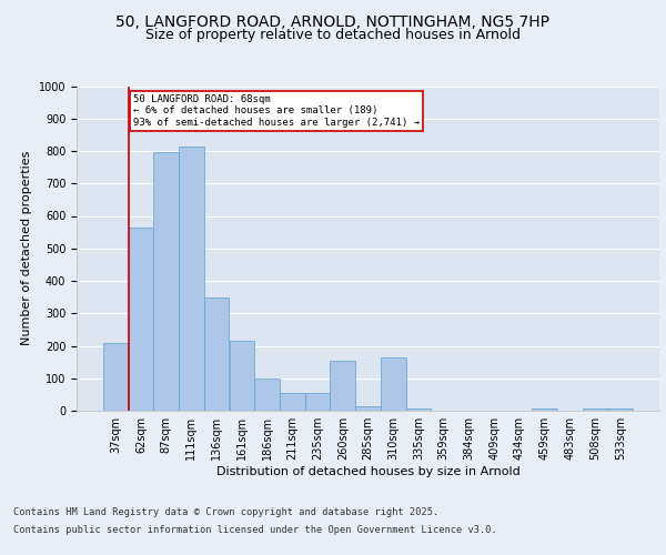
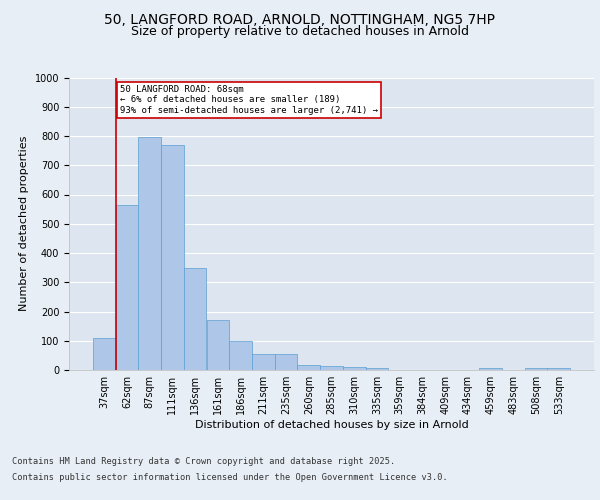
37sqm: 210 -> 110
111sqm: 815 -> 770
161sqm: 215 -> 170
260sqm: 155 -> 18
310sqm: 165 -> 10
